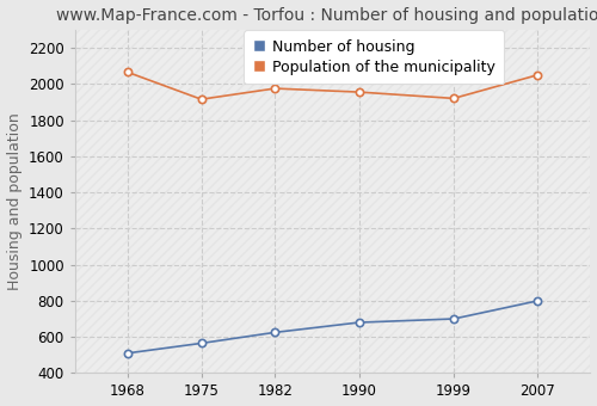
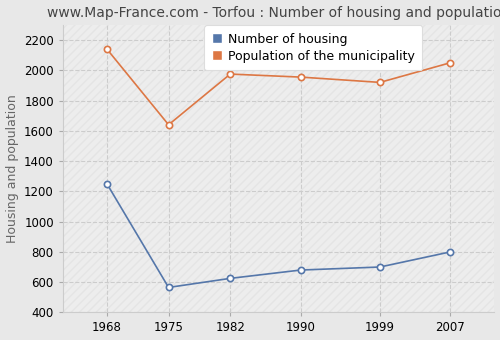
Number of housing/1968: 510 -> 1250
Population of the municipality/1968: 2060 -> 2140
Population of the municipality/1975: 1920 -> 1640
